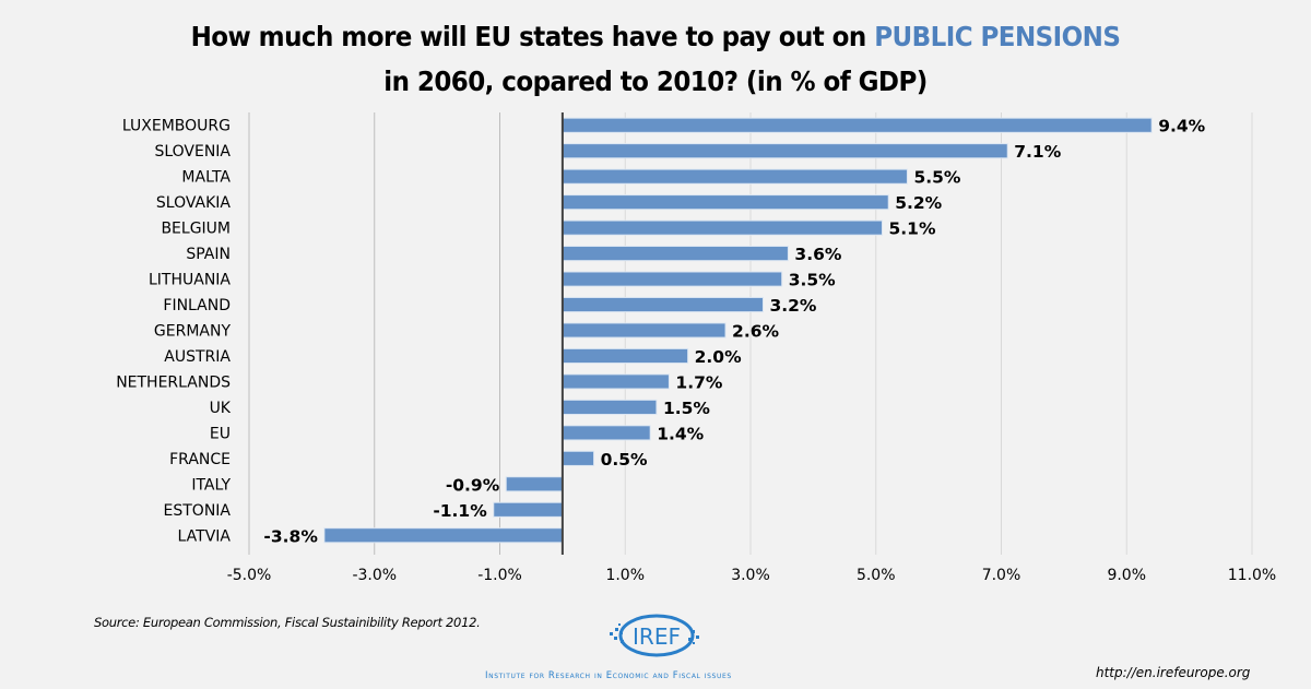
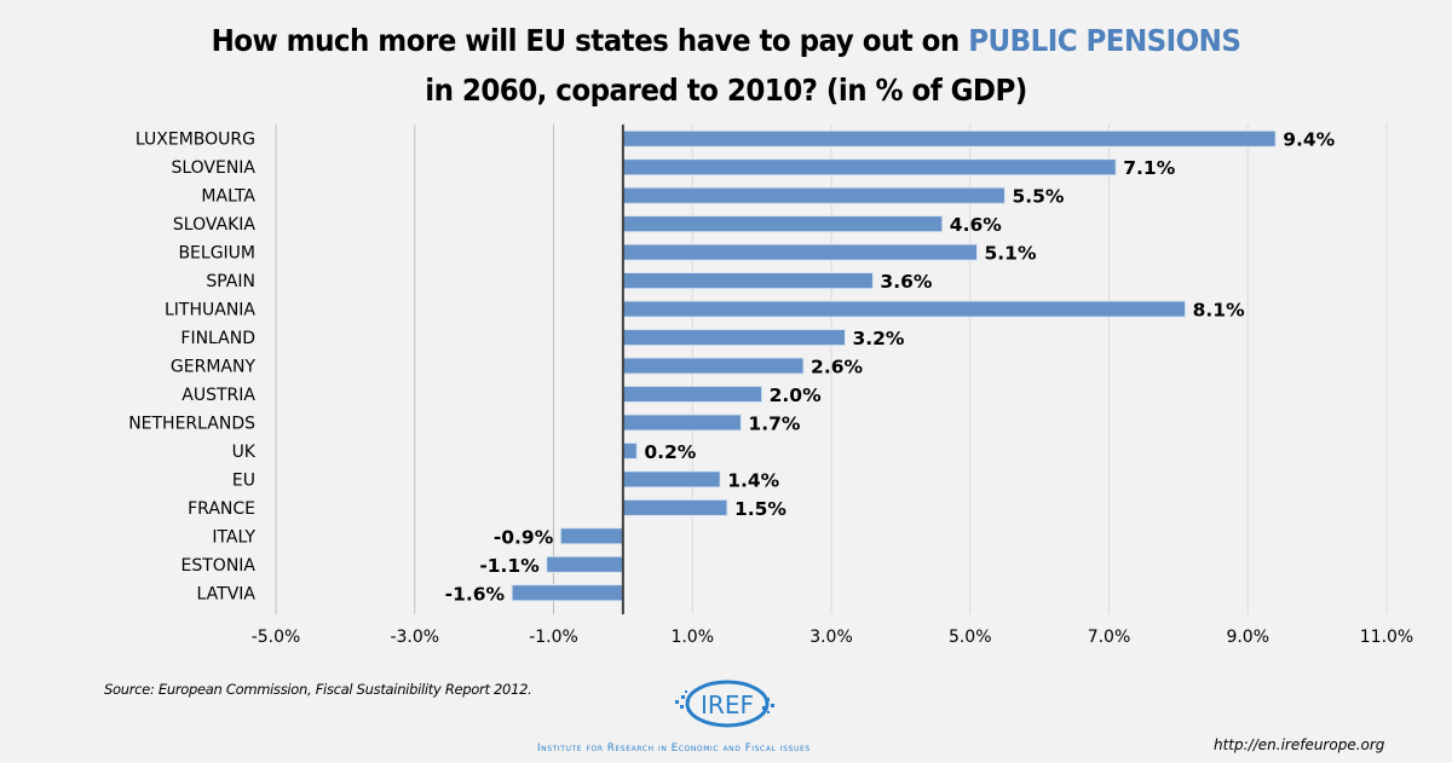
SLOVAKIA: 5.2% -> 4.6%
LITHUANIA: 3.5% -> 8.1%
UK: 1.5% -> 0.2%
FRANCE: 0.5% -> 1.5%
LATVIA: -3.8% -> -1.6%
